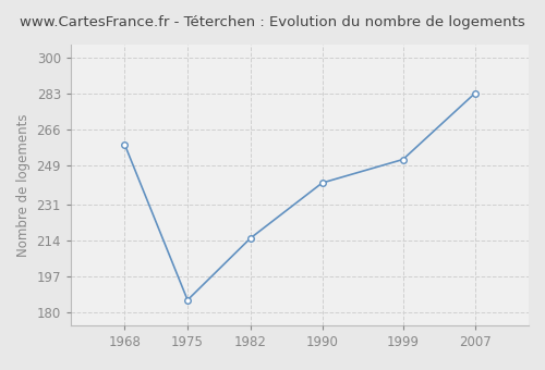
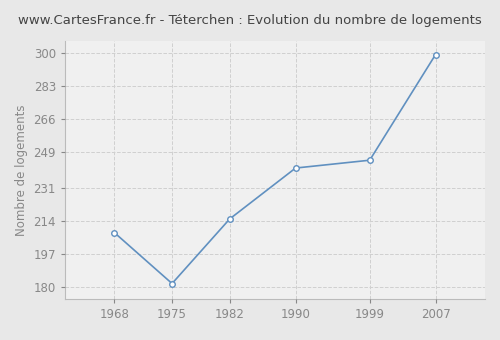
1968: 259 -> 208
1975: 186 -> 182
1999: 252 -> 245
2007: 283 -> 299
